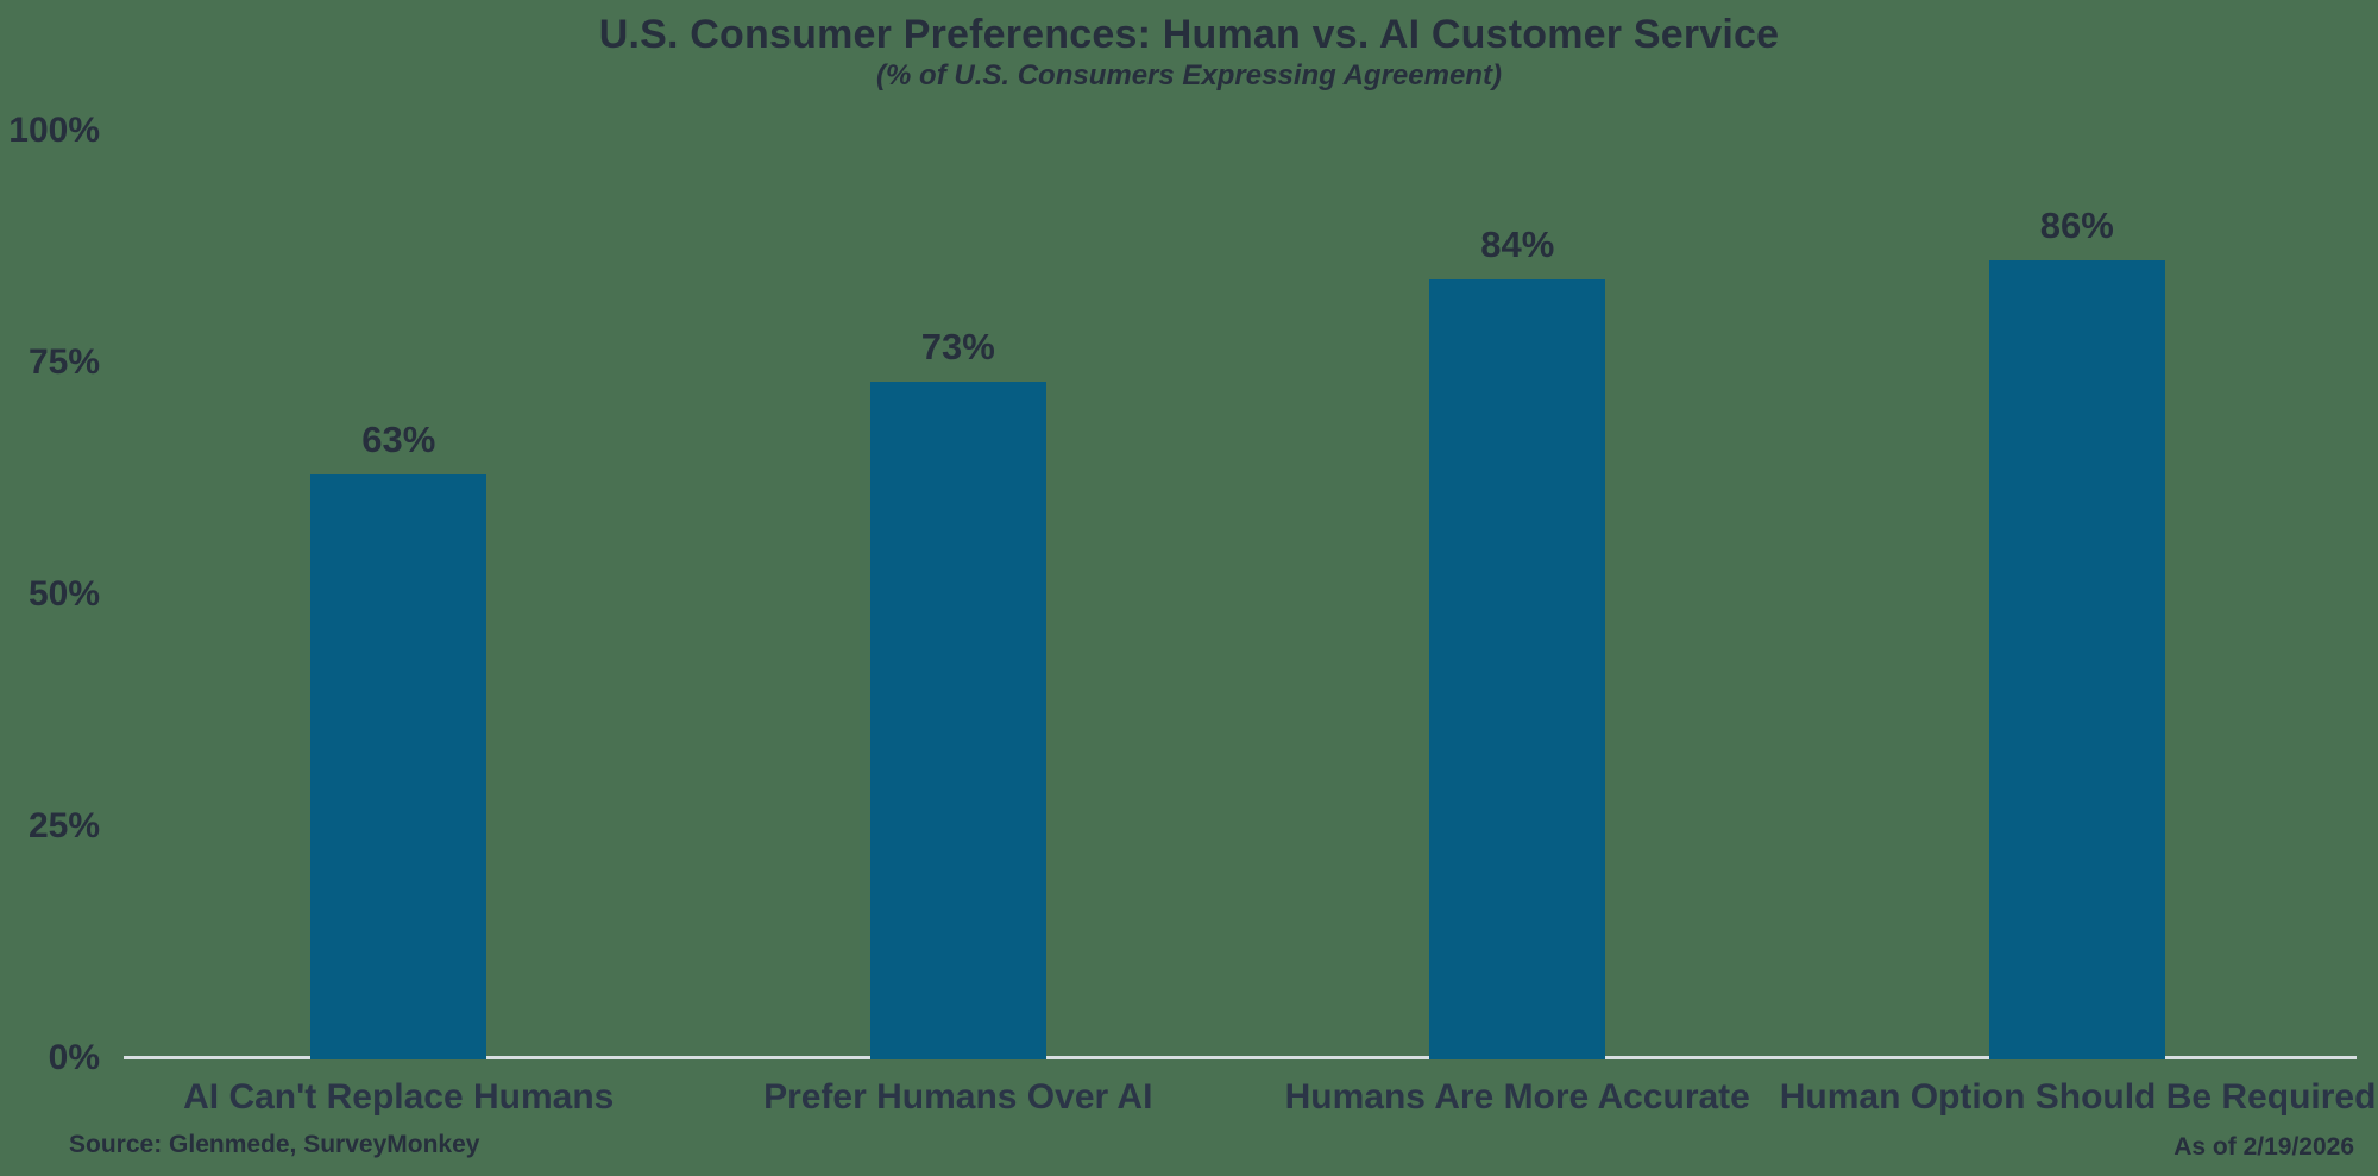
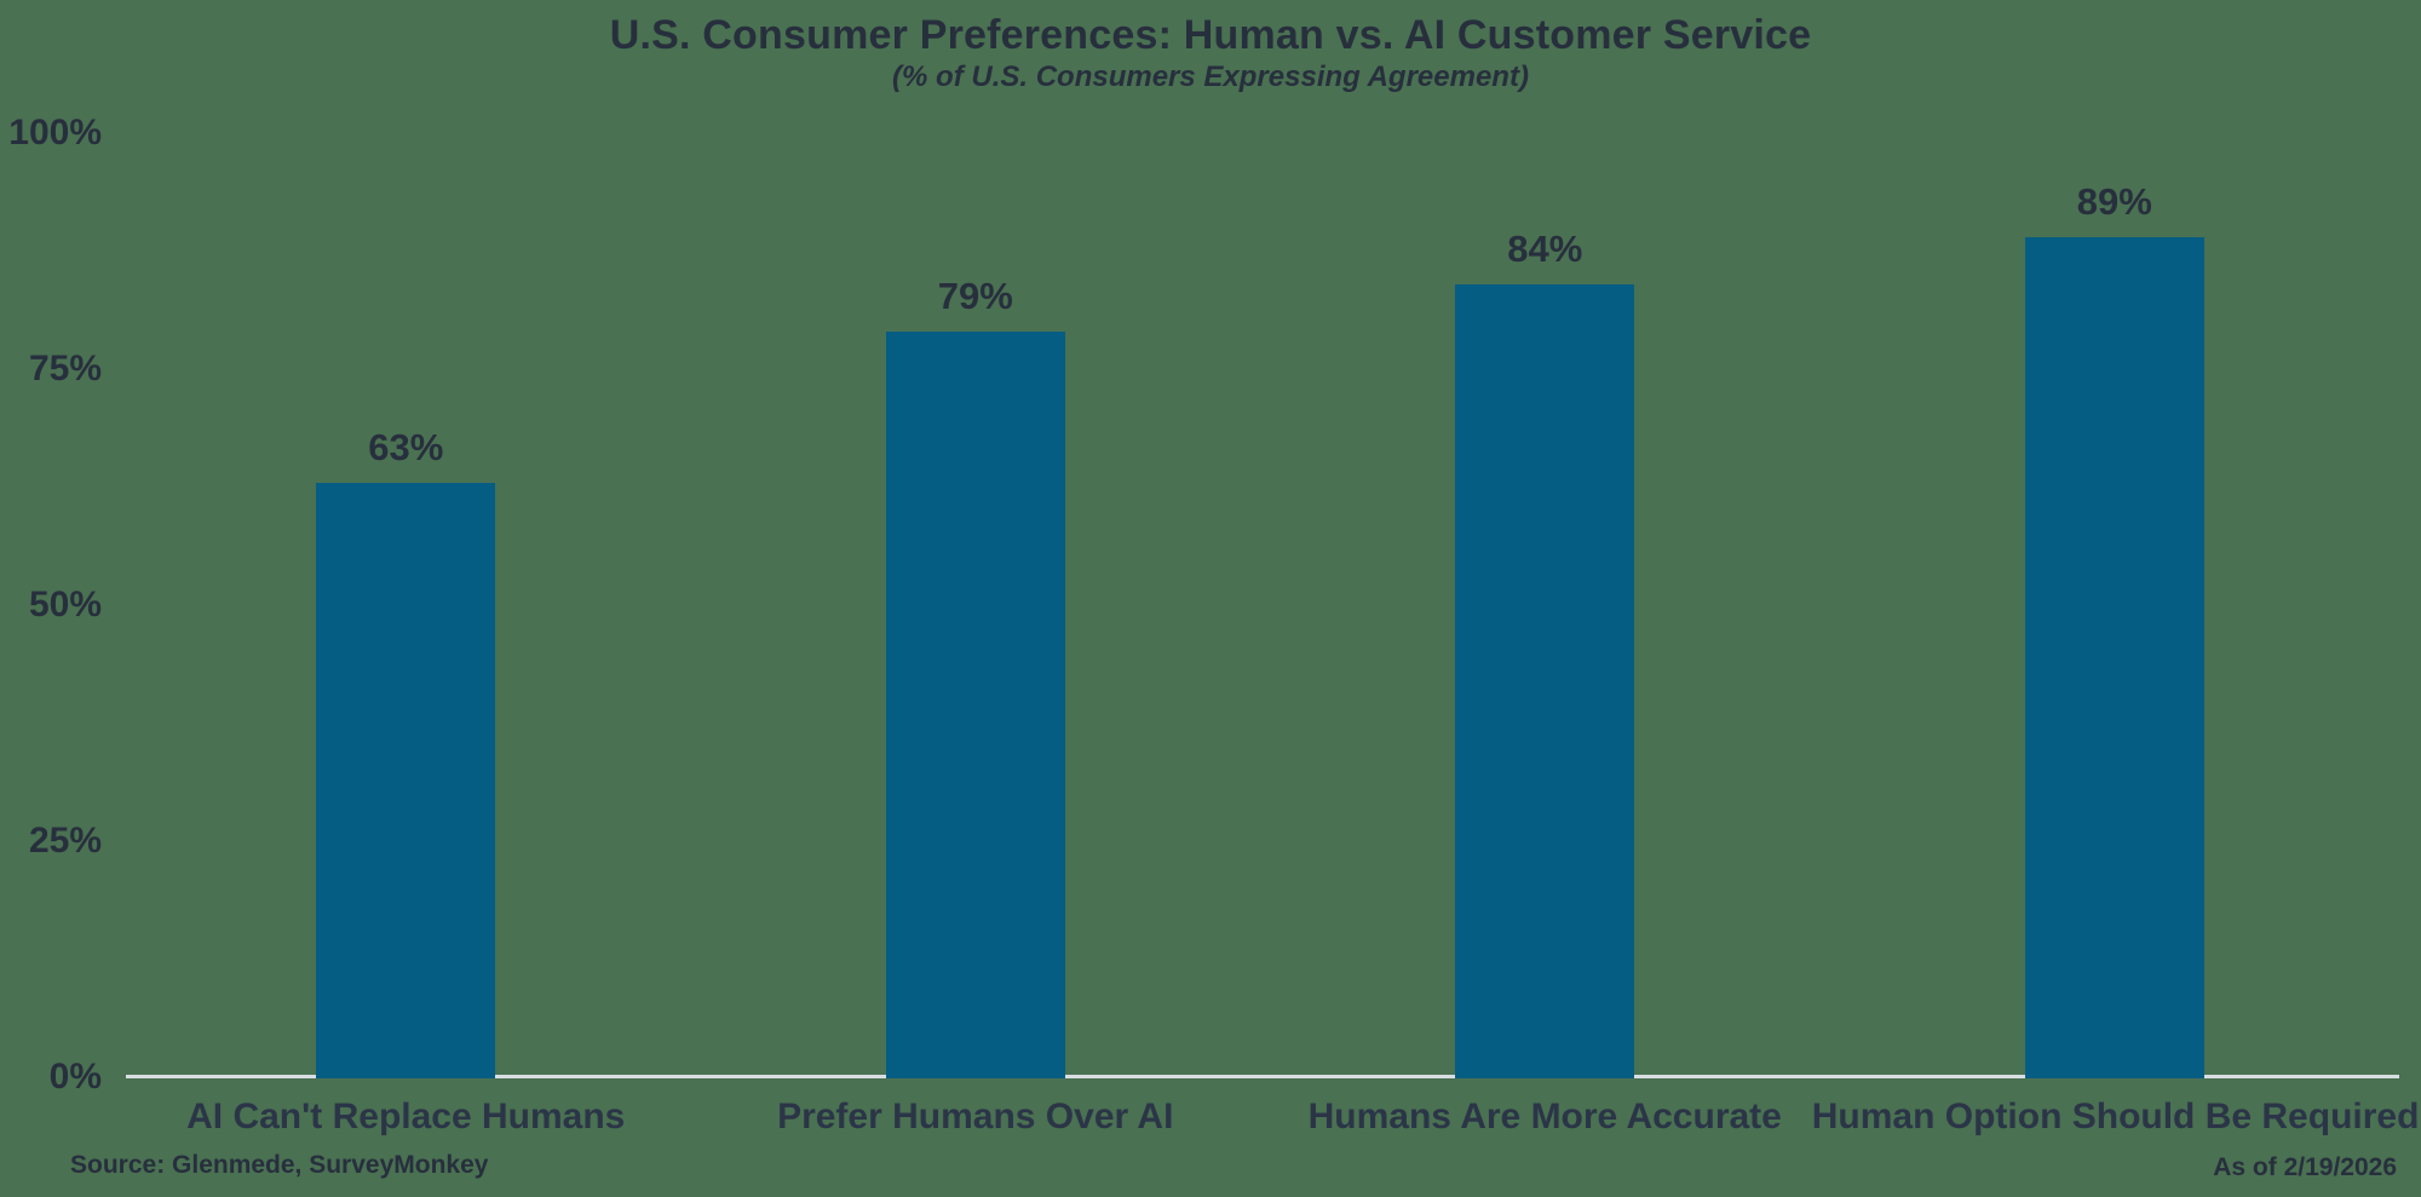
Prefer Humans Over AI: 73% -> 79%
Human Option Should Be Required: 86% -> 89%
